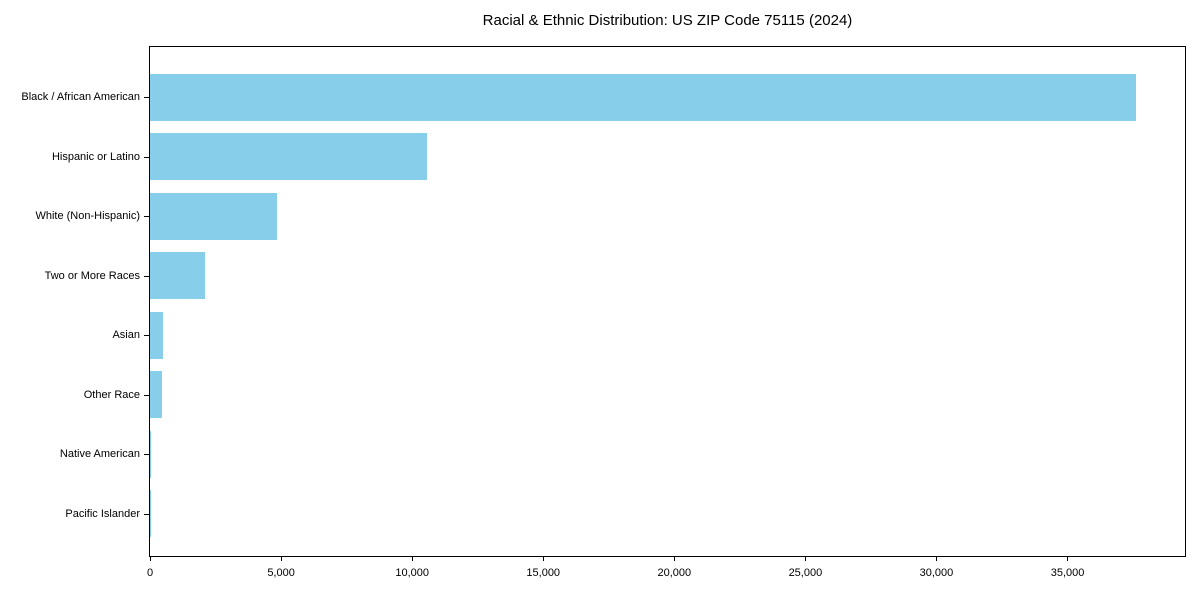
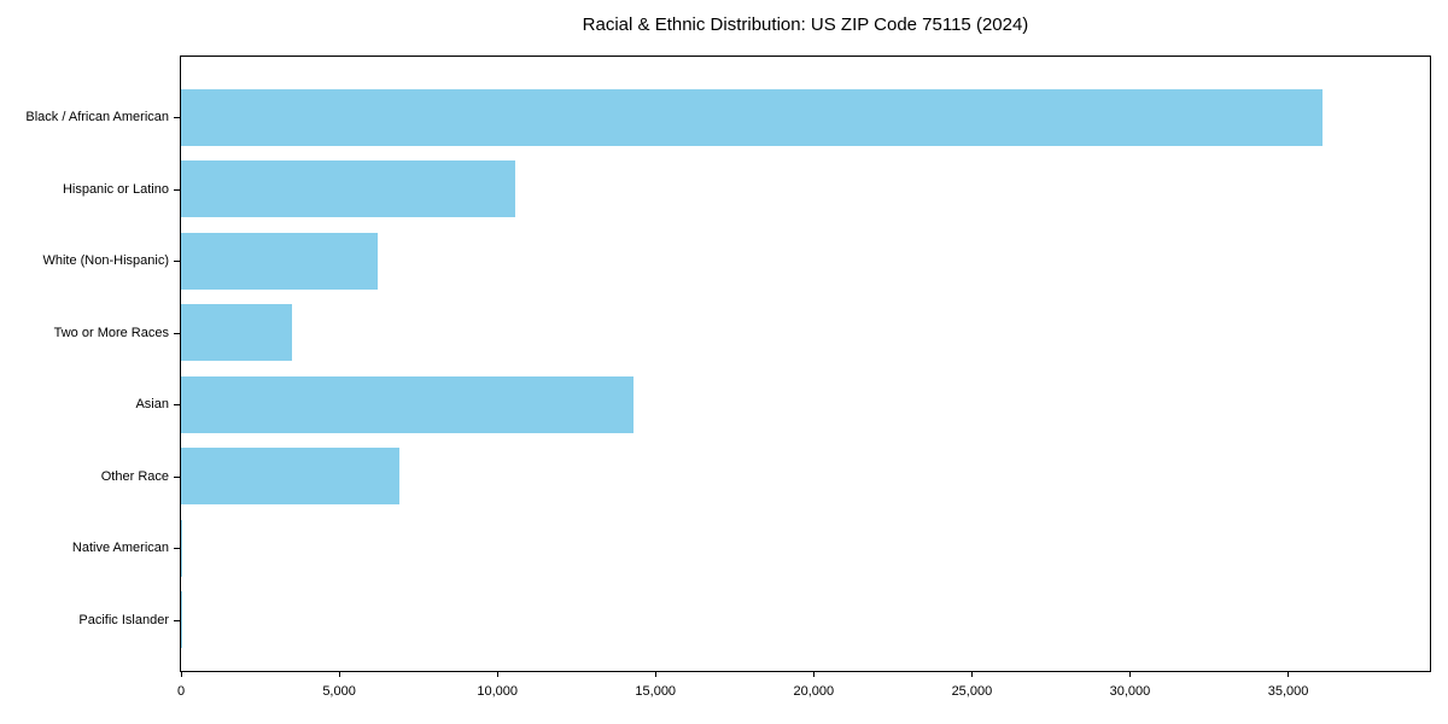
Black / African American: 37600 -> 36100
White (Non-Hispanic): 4900 -> 6200
Two or More Races: 2100 -> 3500
Asian: 500 -> 14300
Other Race: 400 -> 6900
